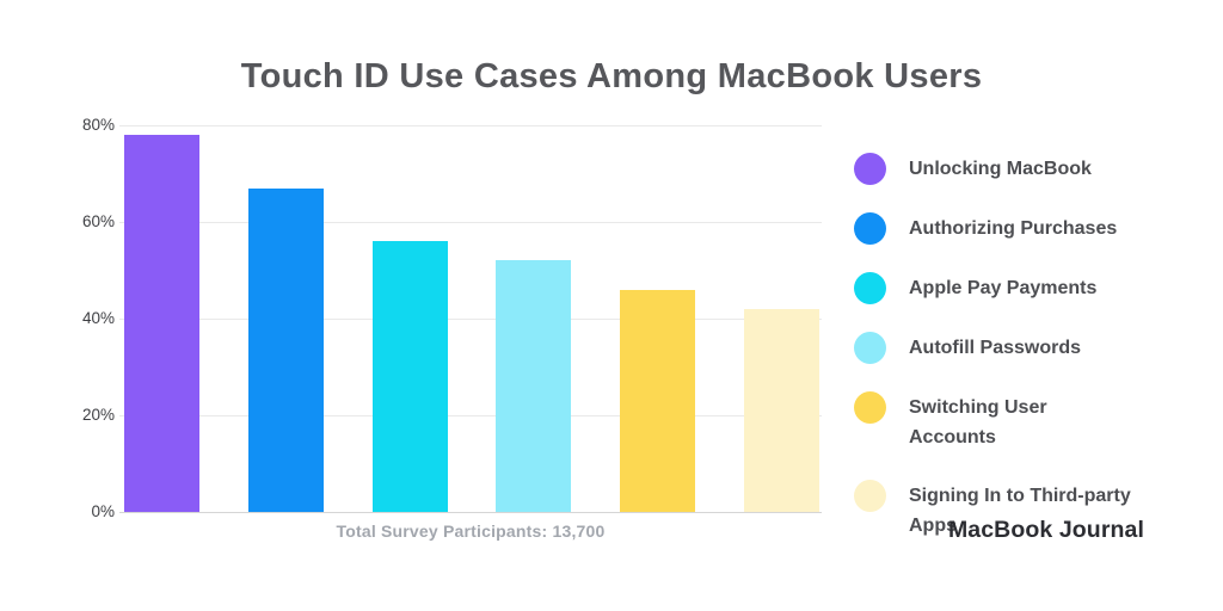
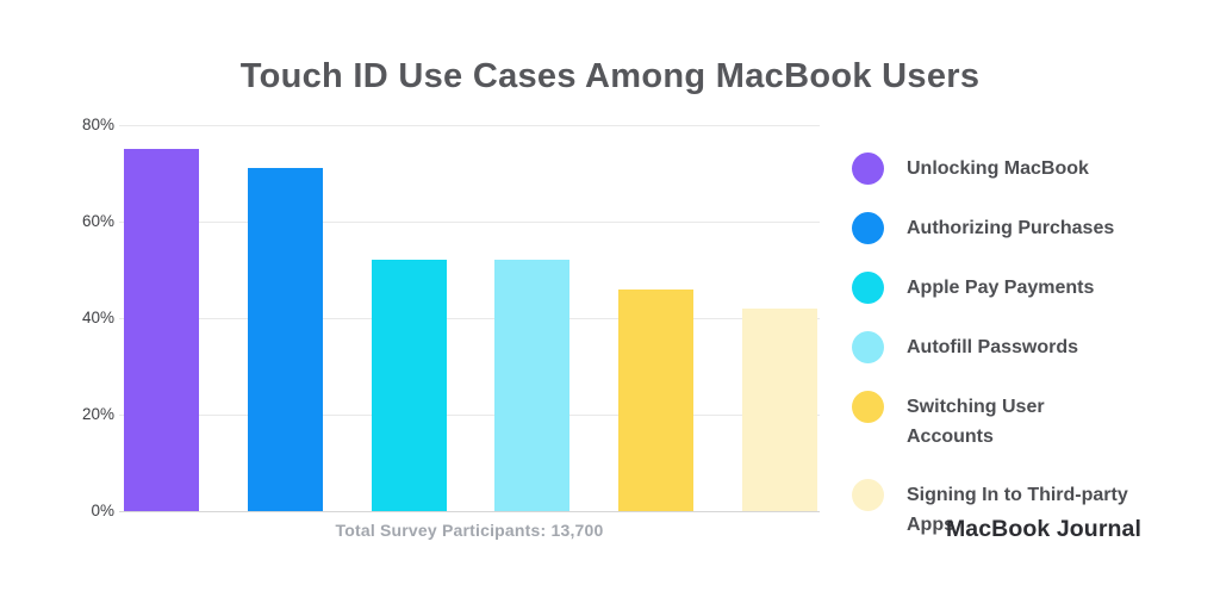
Unlocking MacBook: 78% -> 75%
Authorizing Purchases: 67% -> 71%
Apple Pay Payments: 56% -> 52%
